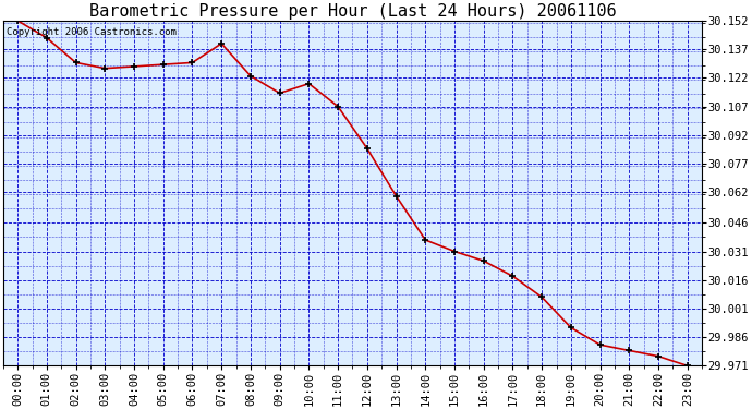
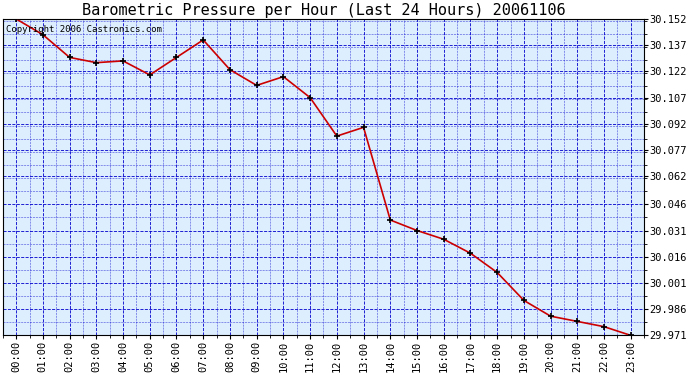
05:00: 30.129 -> 30.120
13:00: 30.060 -> 30.090
